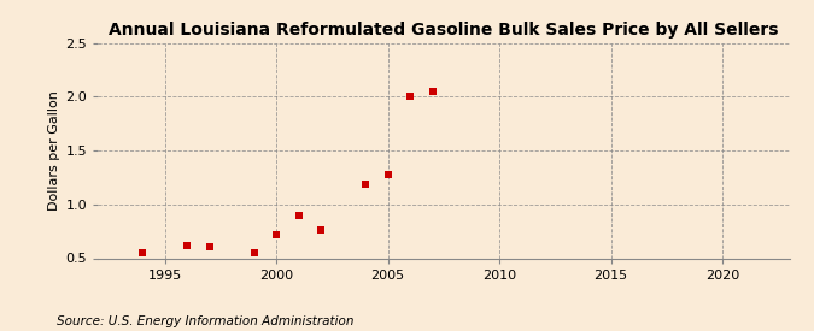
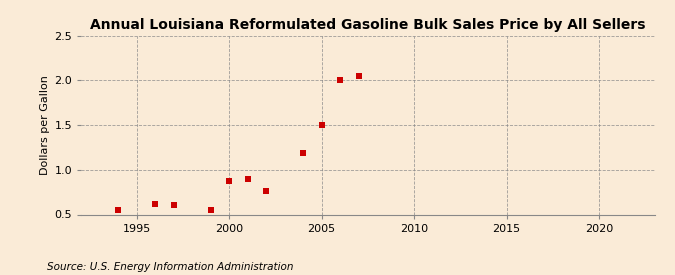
2000: 0.72 -> 0.87
2005: 1.28 -> 1.50
